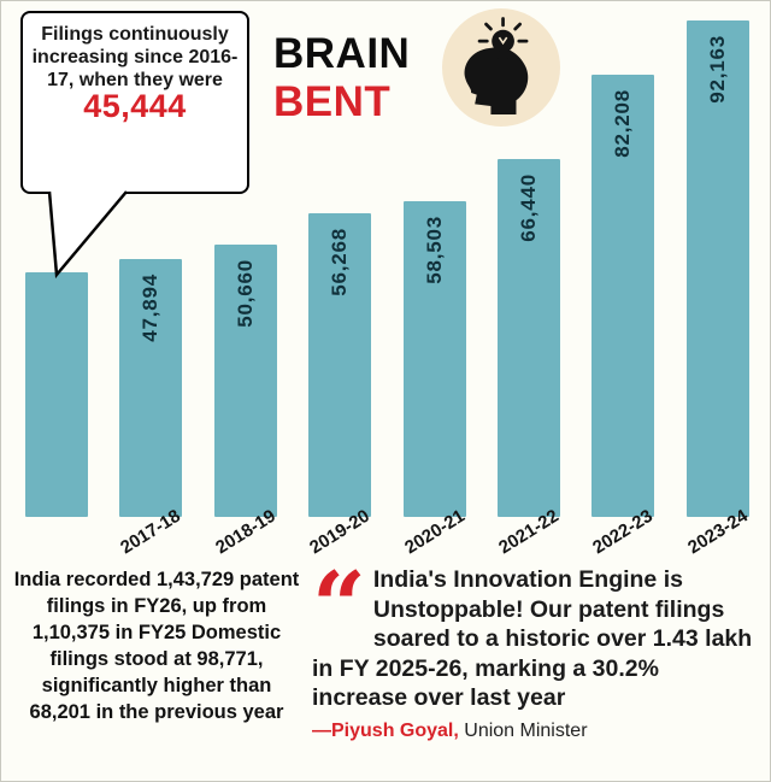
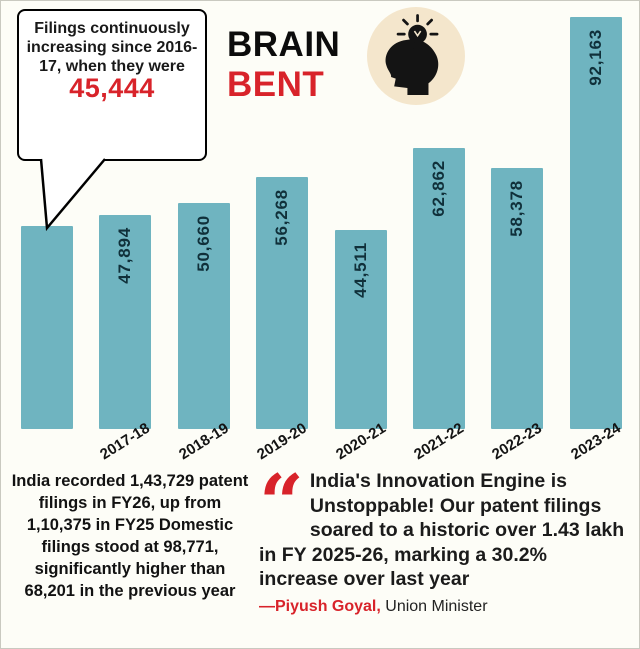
2020-21: 58,503 -> 44,511
2021-22: 66,440 -> 62,862
2022-23: 82,208 -> 58,378
